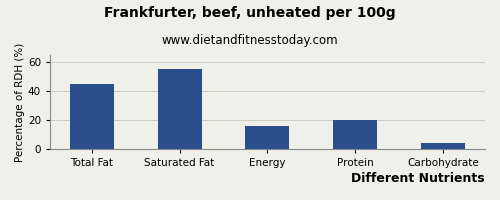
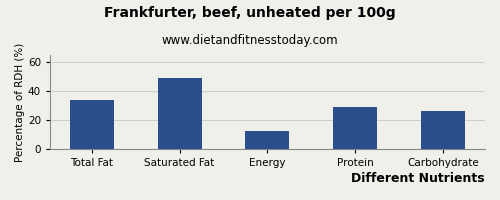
Total Fat: 45 -> 34
Saturated Fat: 55 -> 49
Energy: 16 -> 12
Protein: 20 -> 29
Carbohydrate: 4 -> 26
